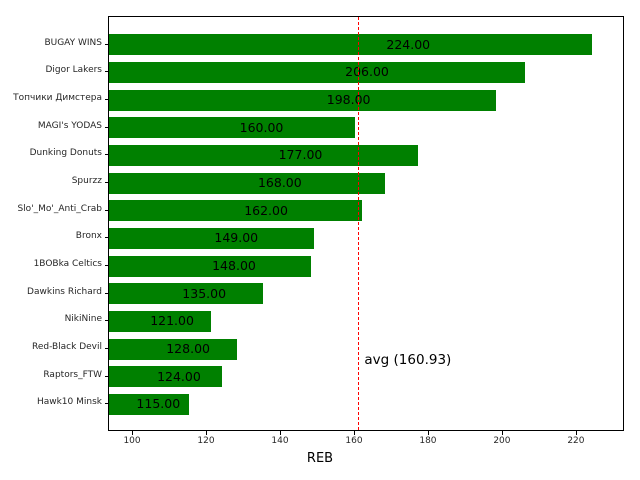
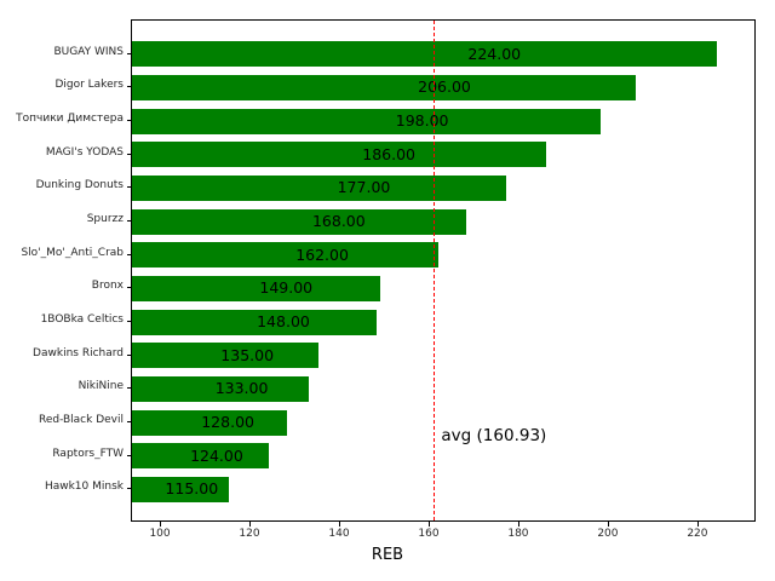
MAGI's YODAS: 160.00 -> 186.00
NikiNine: 121.00 -> 133.00
